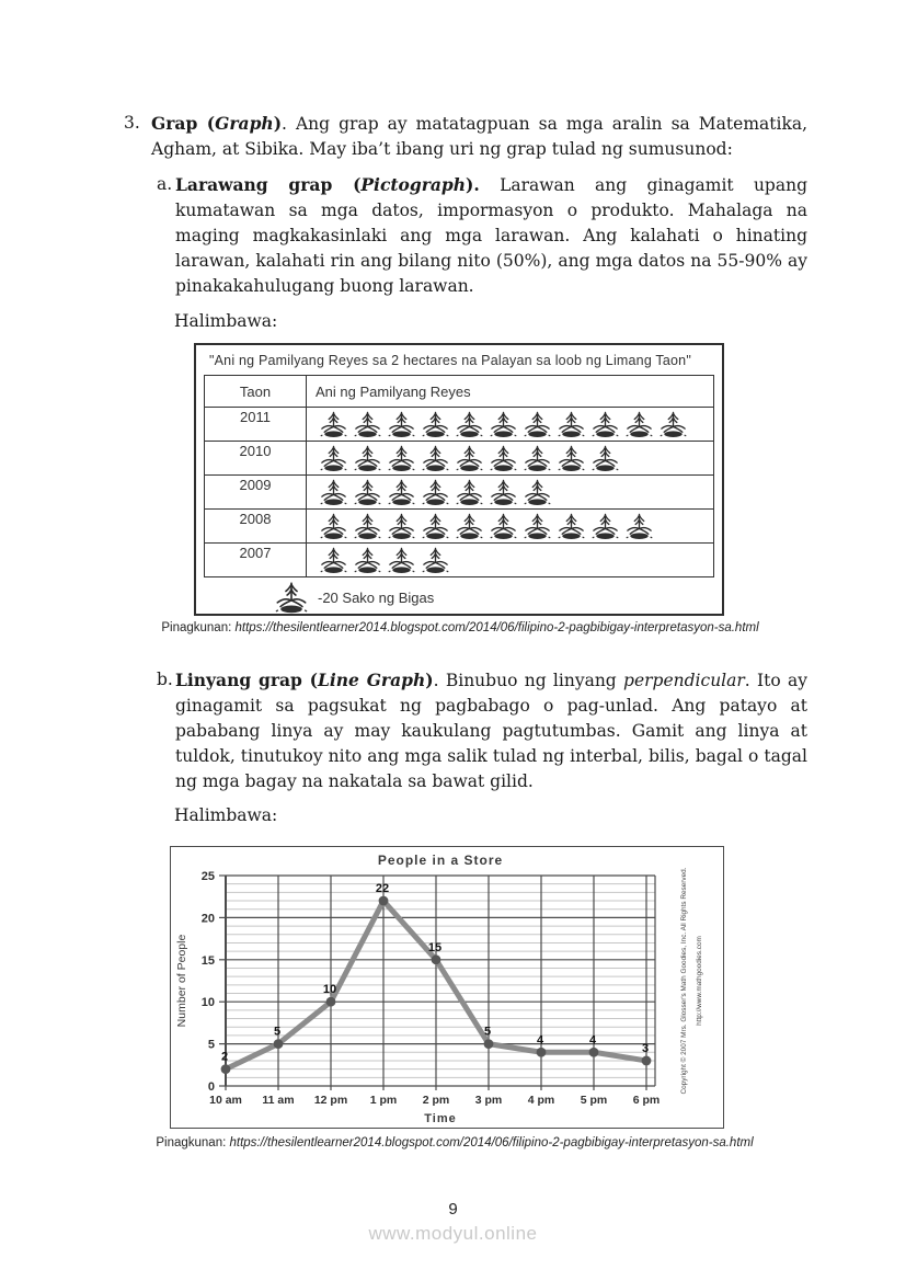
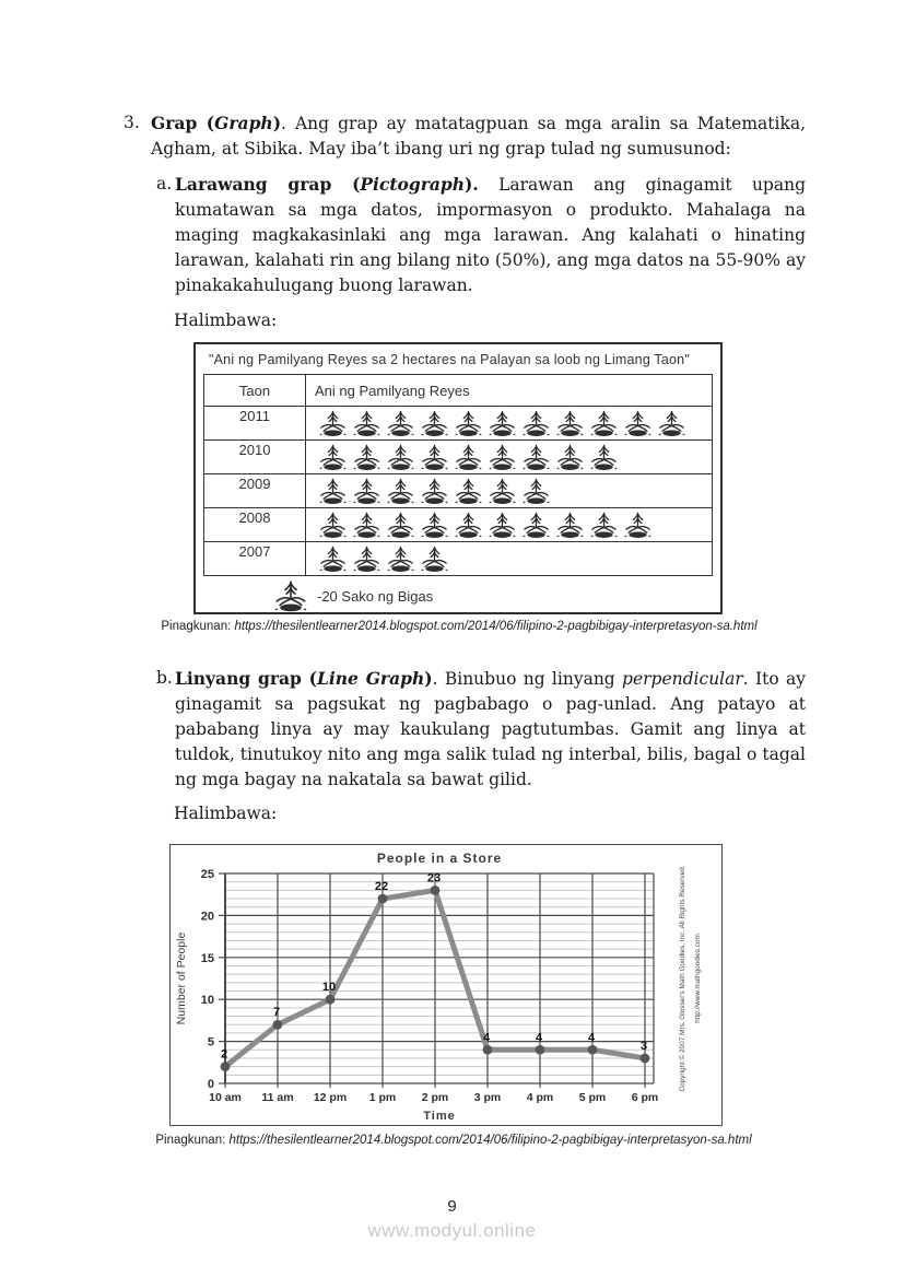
11 am: 5 -> 7
2 pm: 15 -> 23
3 pm: 5 -> 4
